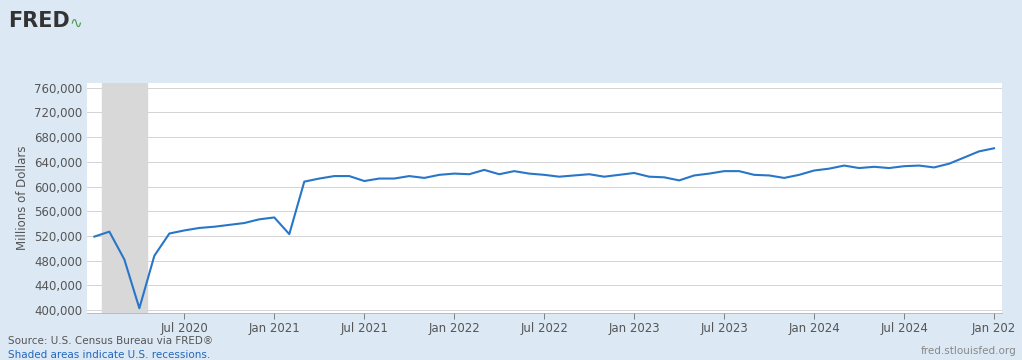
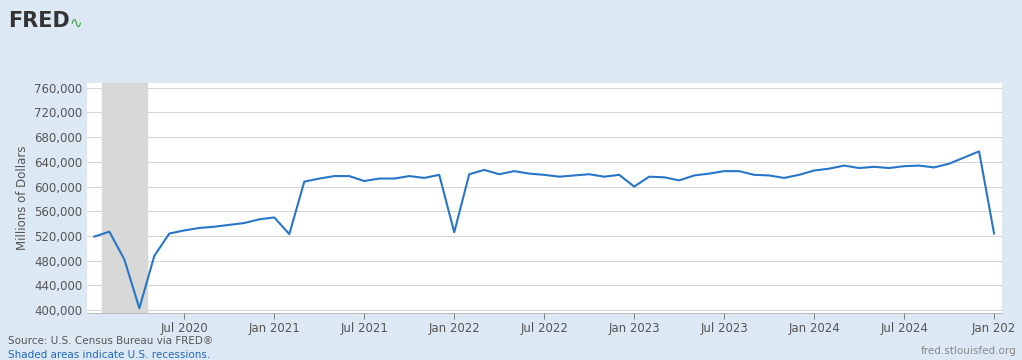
Jan 2022: 621,000 -> 526,000
Jan 2023: 622,000 -> 600,000
Jan 202: 662,000 -> 524,000
